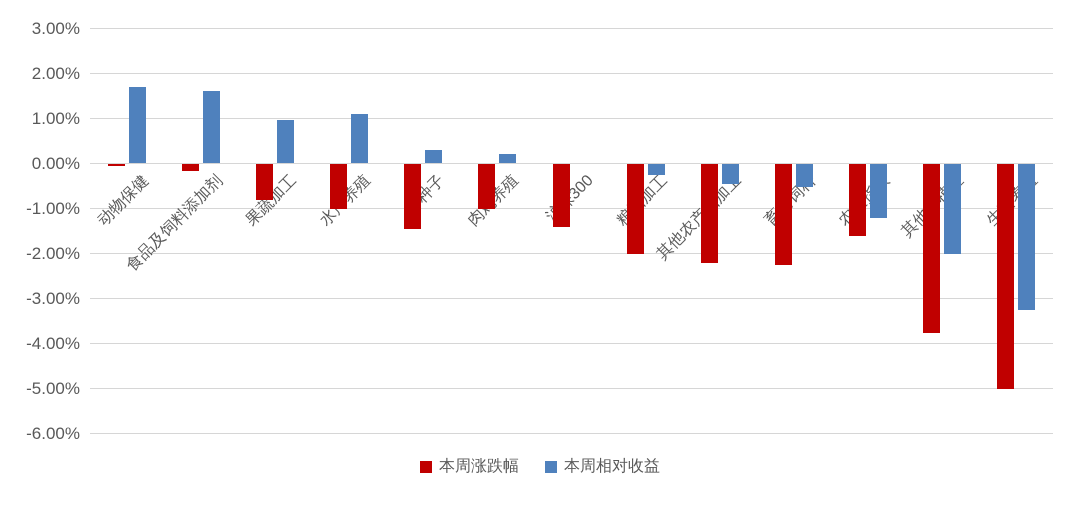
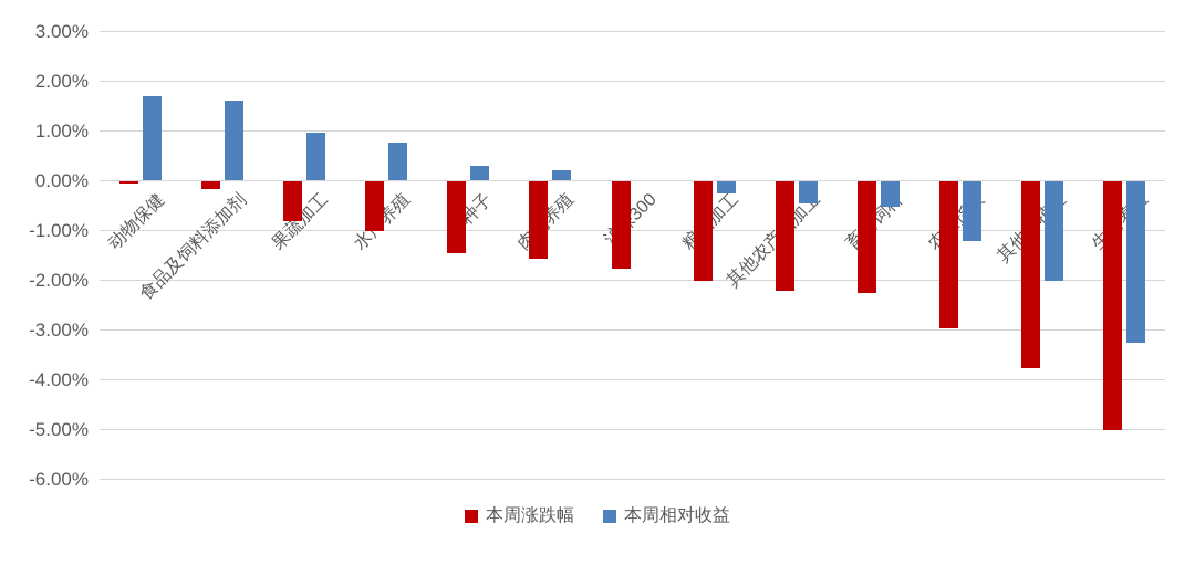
本周相对收益/水产养殖: 1.1% -> 0.8%
本周涨跌幅/肉鸡养殖: -1.0% -> -1.6%
本周涨跌幅/沪深300: -1.4% -> -1.8%
本周涨跌幅/农业指数: -1.6% -> -3.0%
